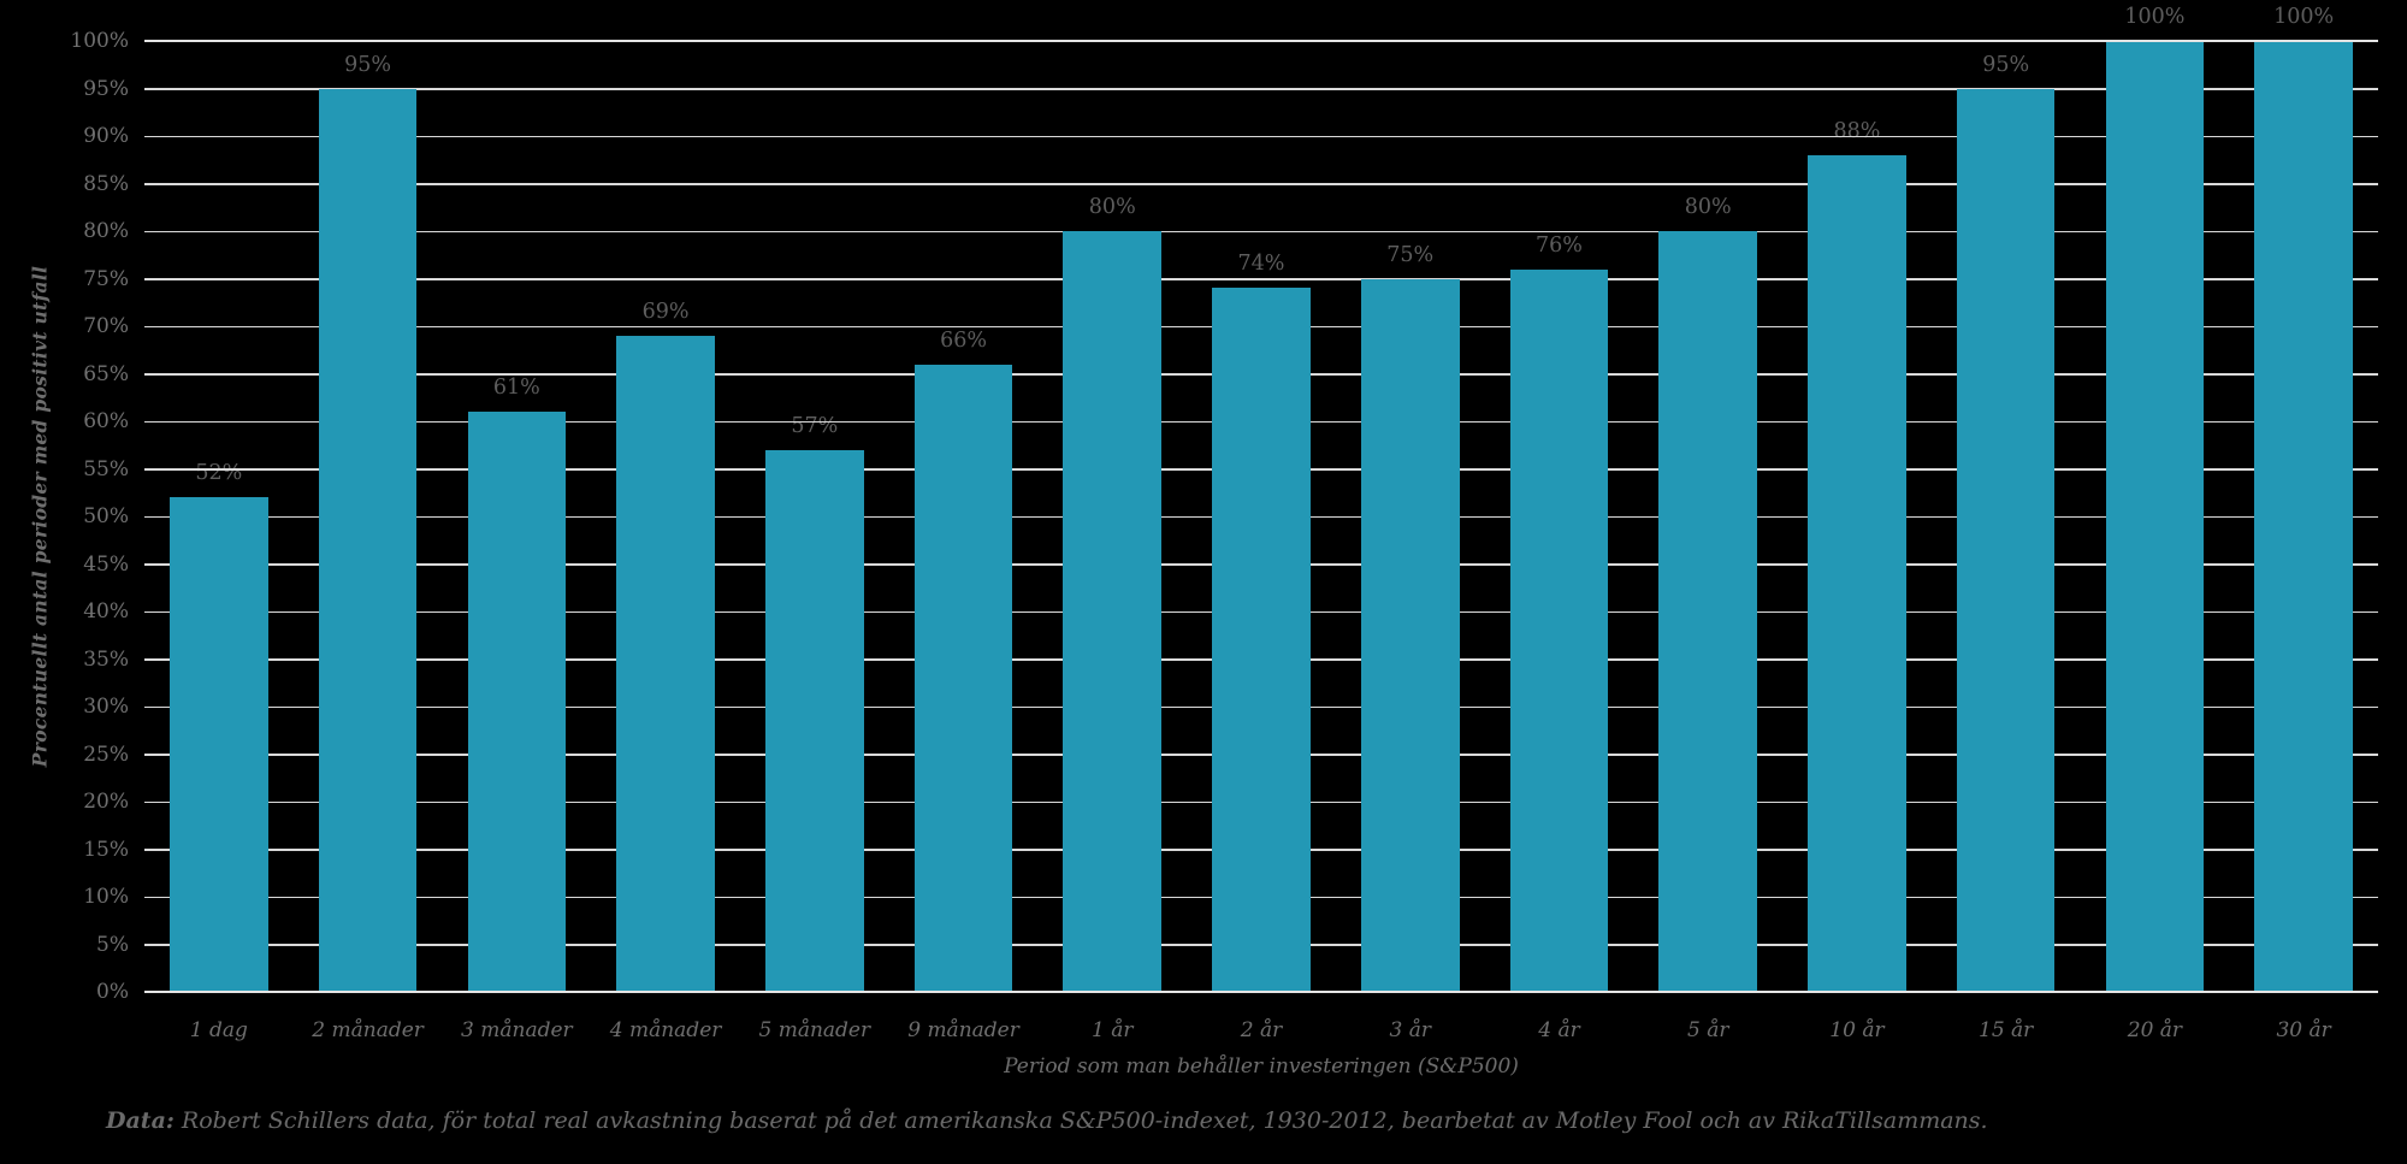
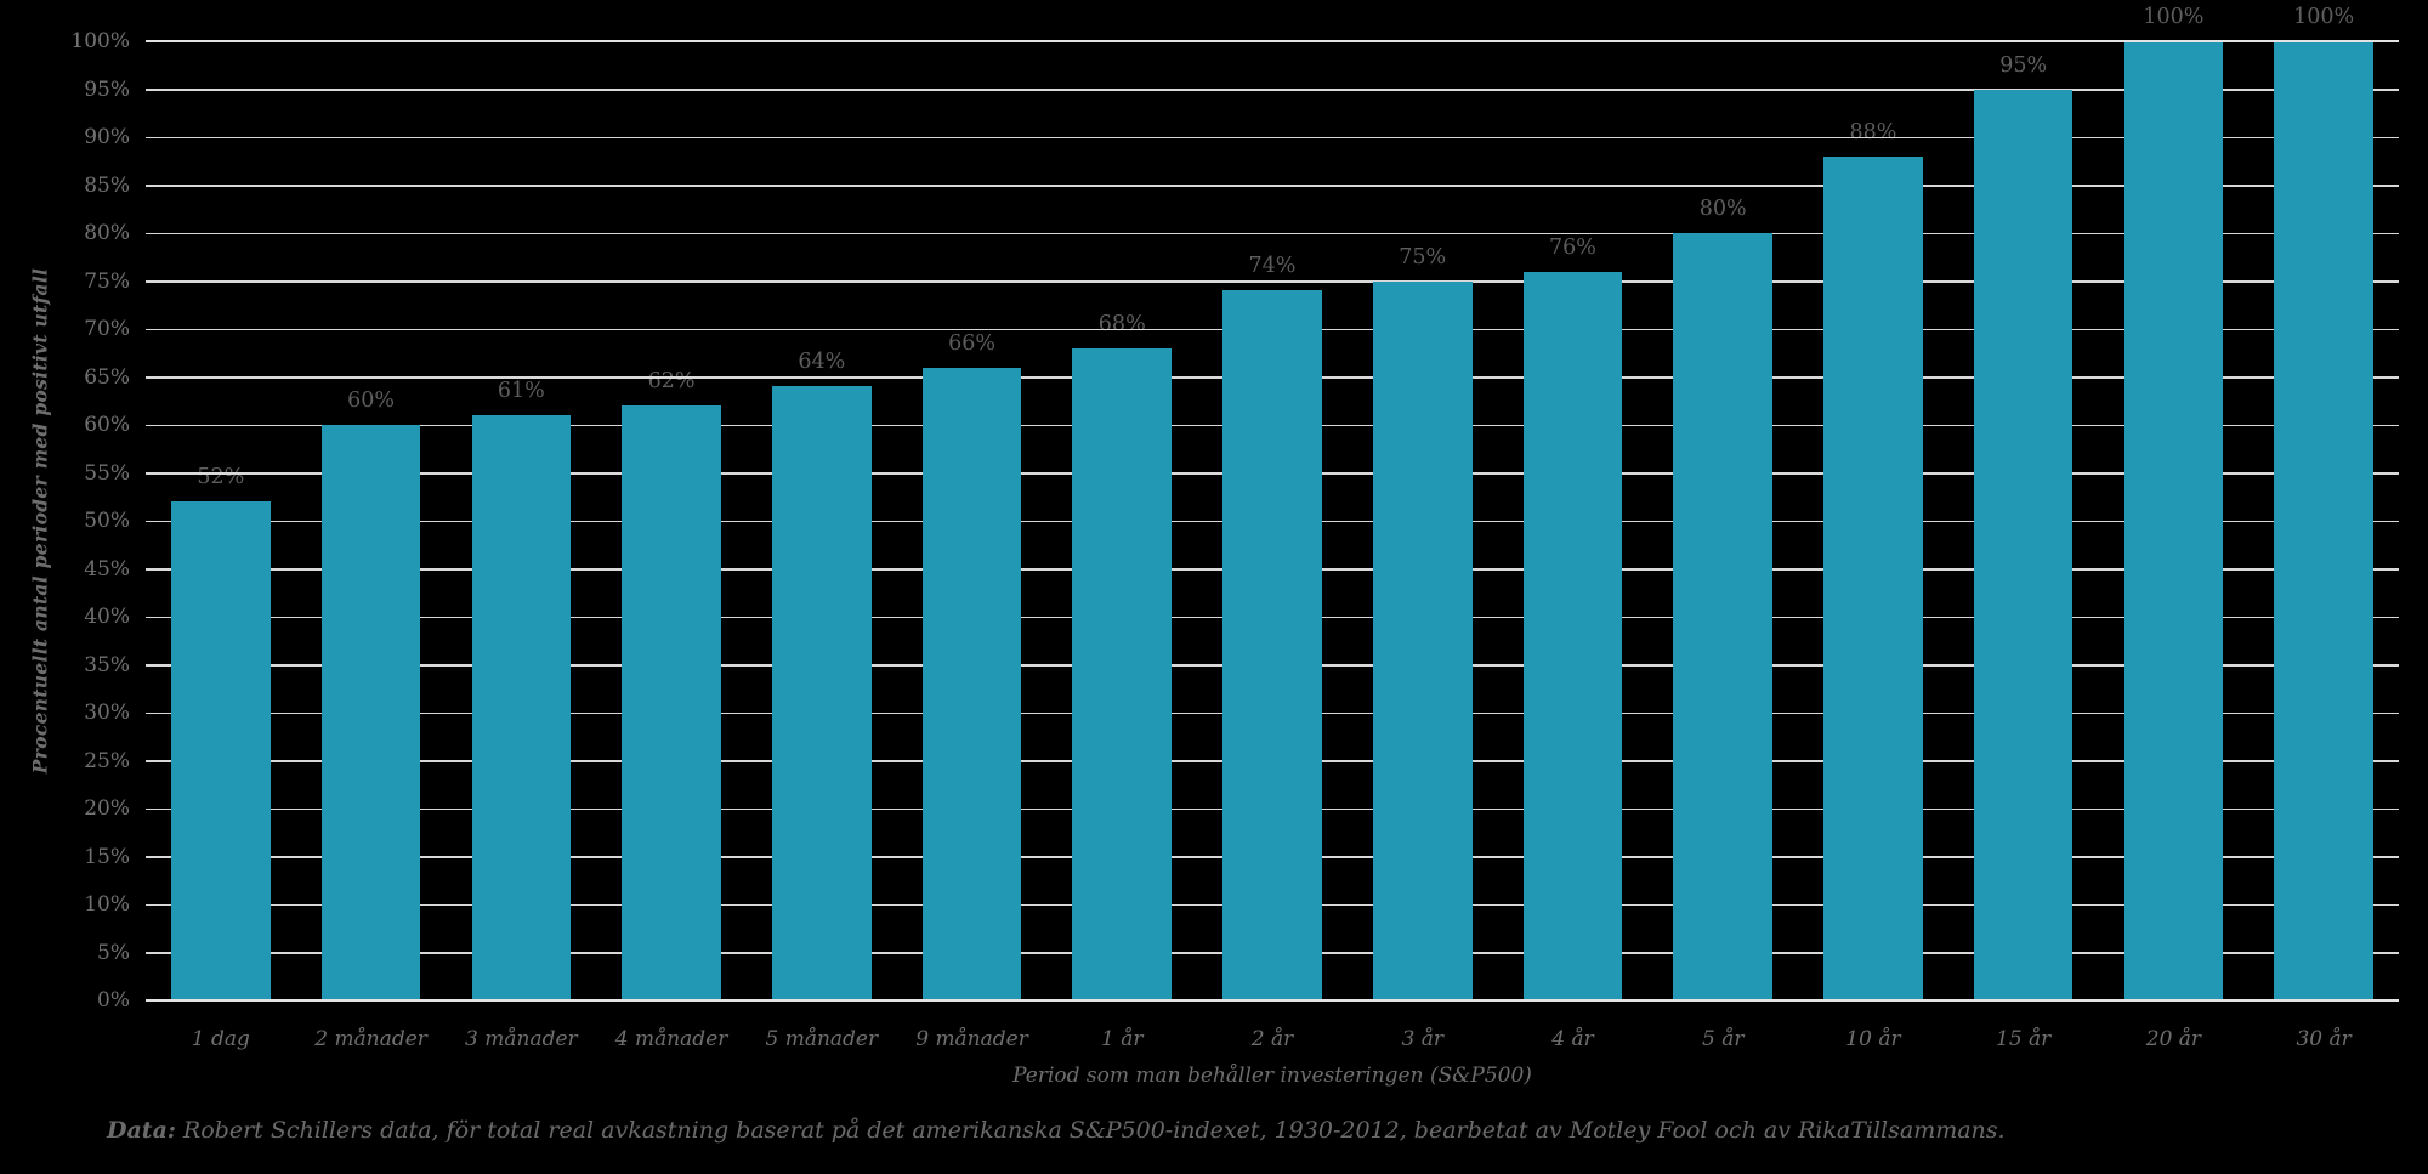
2 månader: 95% -> 60%
4 månader: 69% -> 62%
5 månader: 57% -> 64%
1 år: 80% -> 68%
